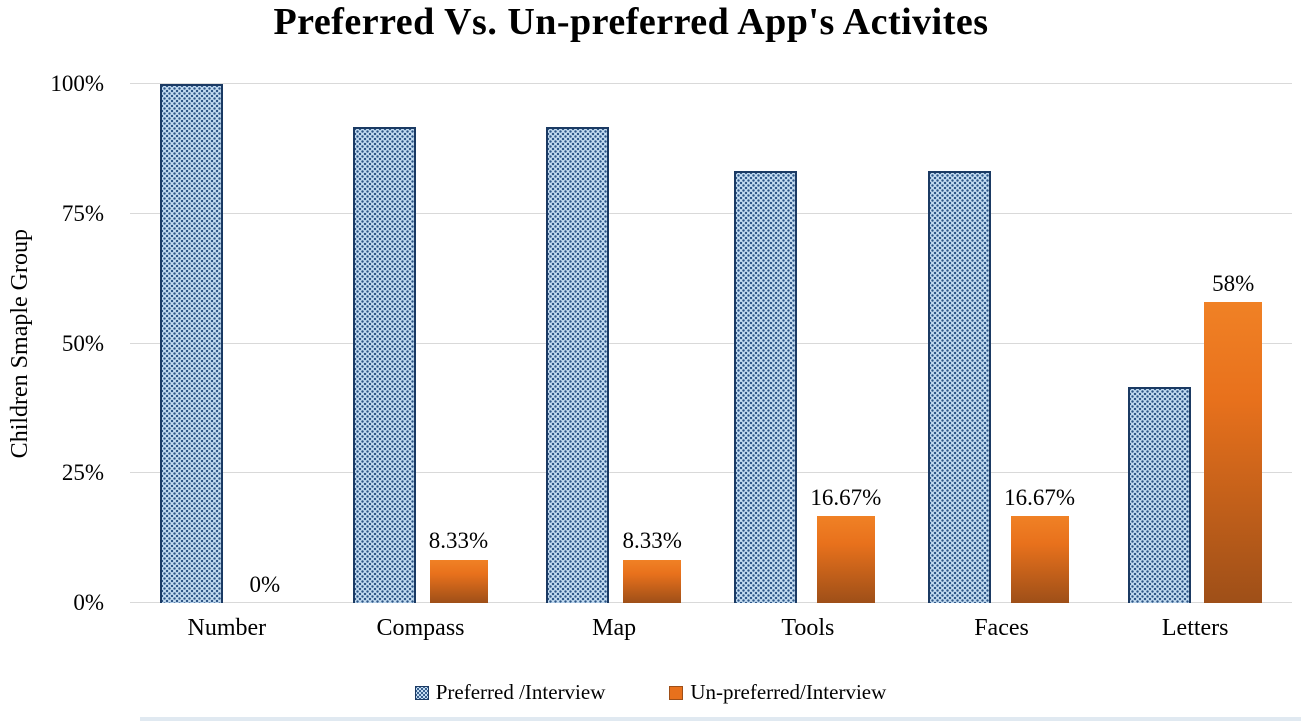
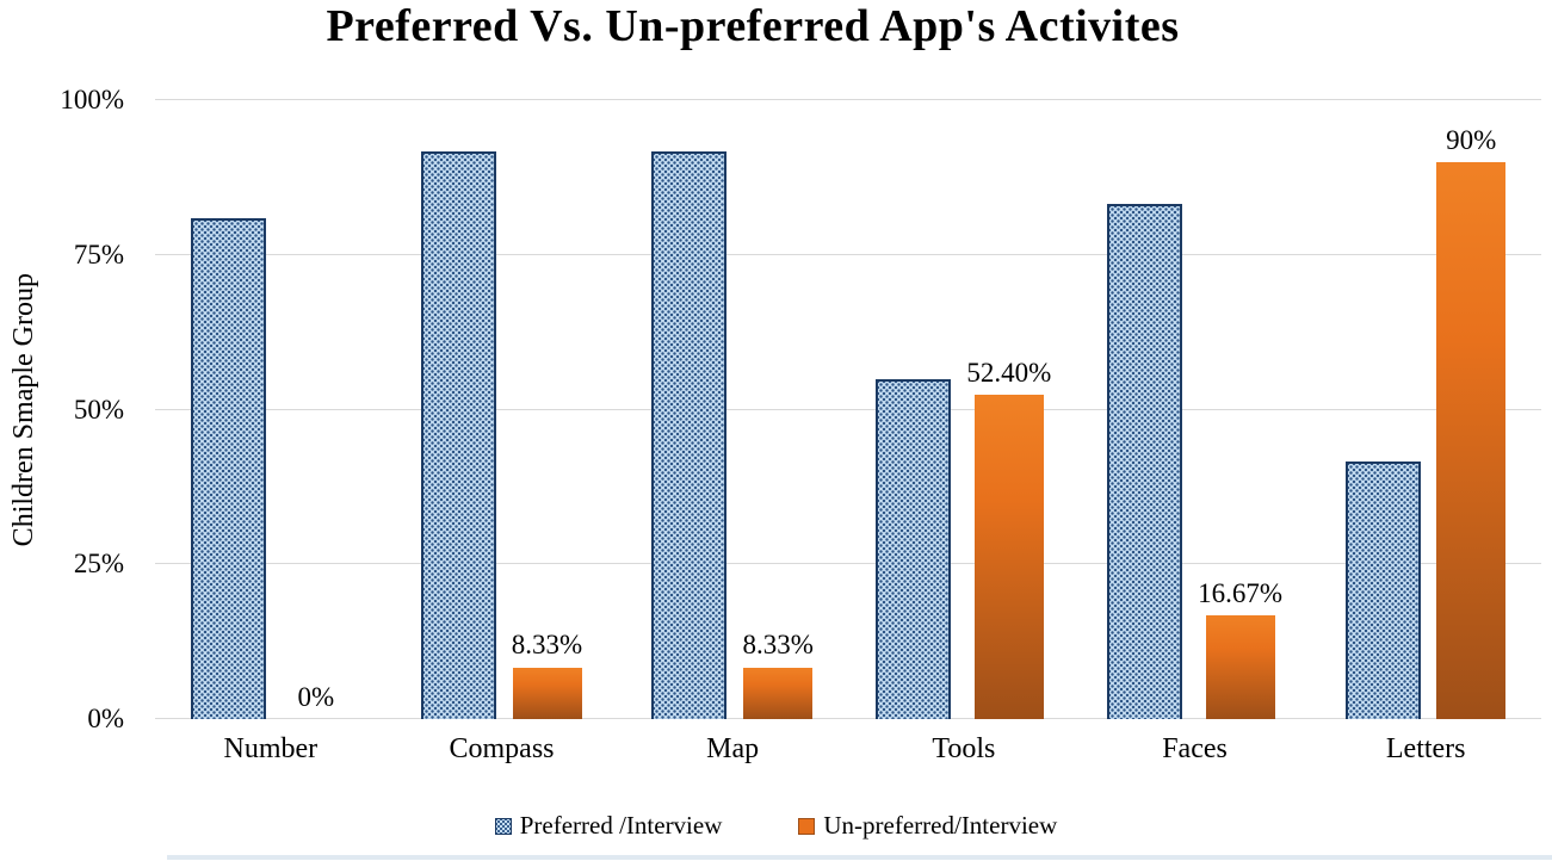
Preferred /Interview/Number: 100% -> 81%
Preferred /Interview/Tools: 83% -> 55%
Un-preferred/Interview/Tools: 16.67% -> 52.40%
Un-preferred/Interview/Letters: 58% -> 90%
